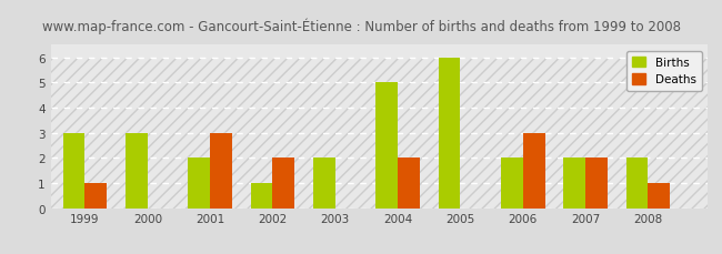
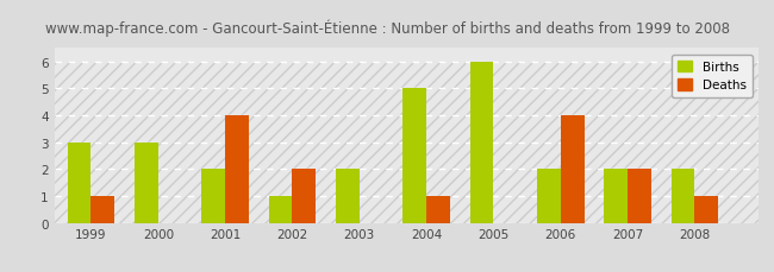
Deaths/2001: 3 -> 4
Deaths/2004: 2 -> 1
Deaths/2006: 3 -> 4
